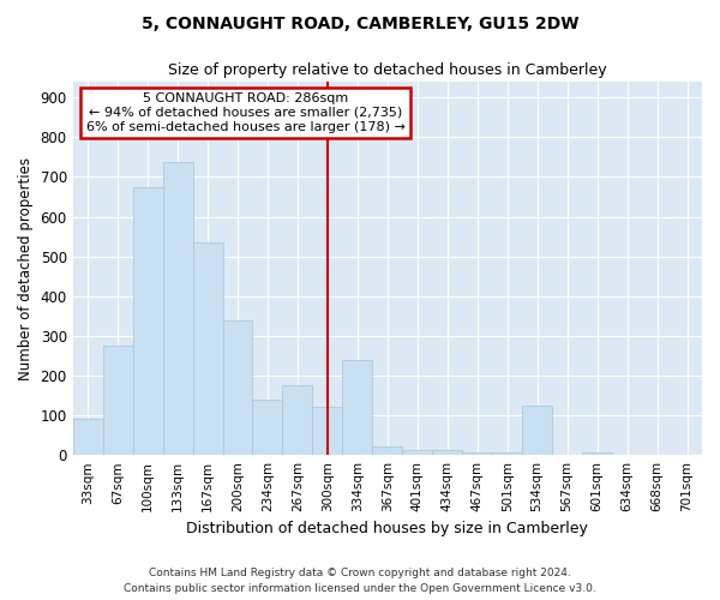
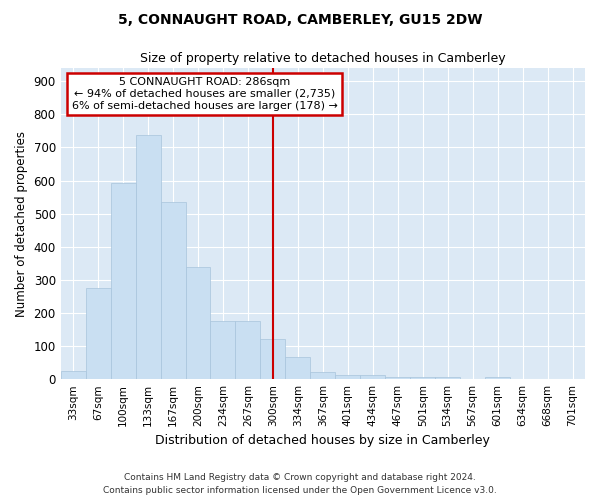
33sqm: 90 -> 25
100sqm: 675 -> 593
234sqm: 140 -> 175
334sqm: 240 -> 68
534sqm: 125 -> 7
